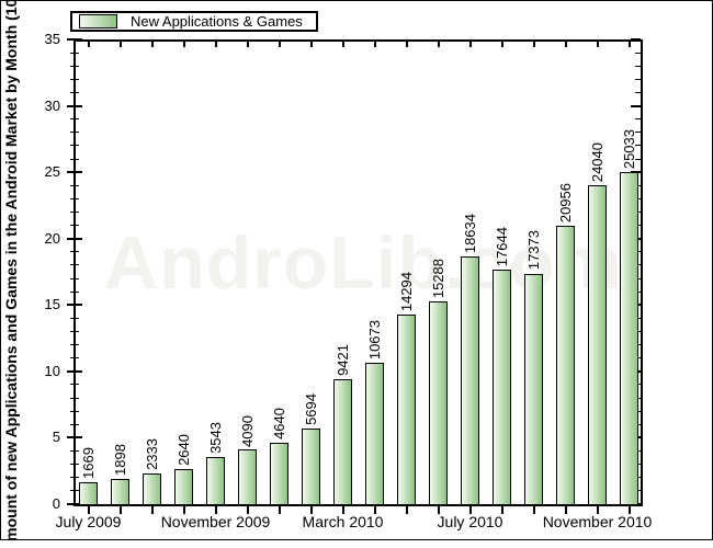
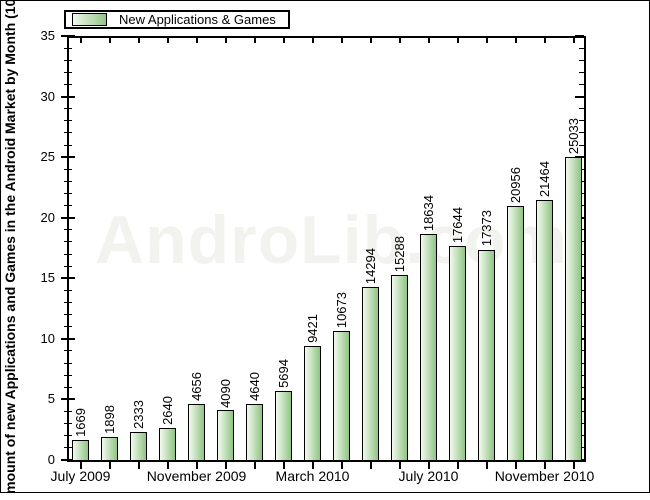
November 2009: 3543 -> 4656
November 2010: 24040 -> 21464
